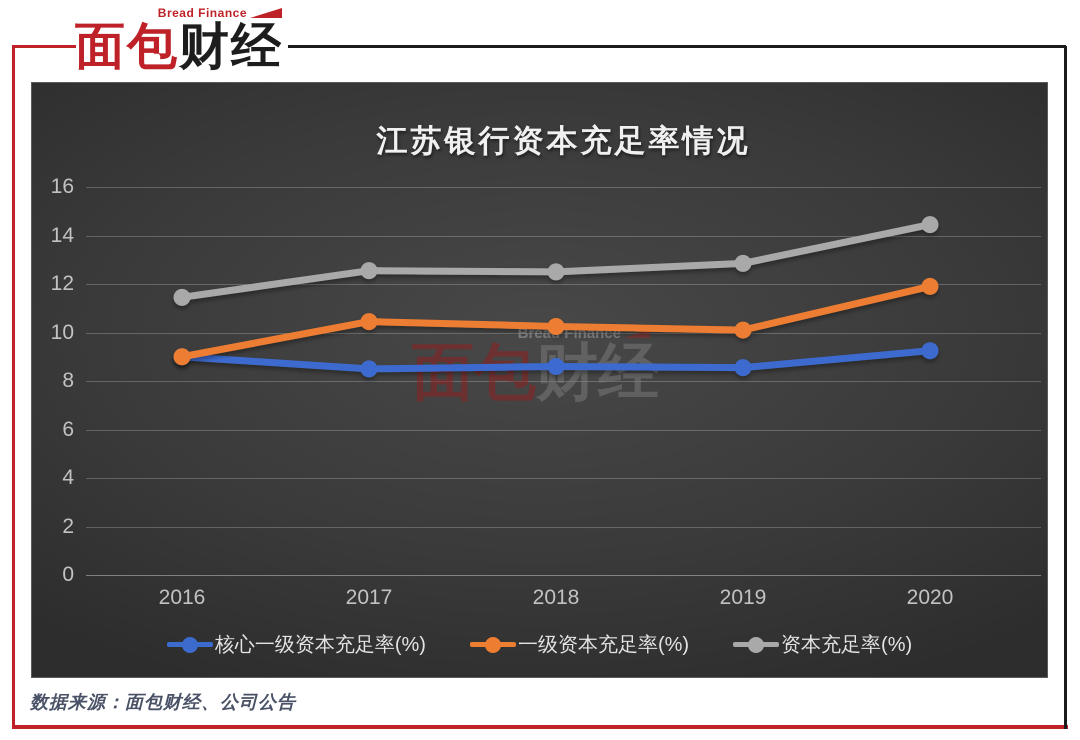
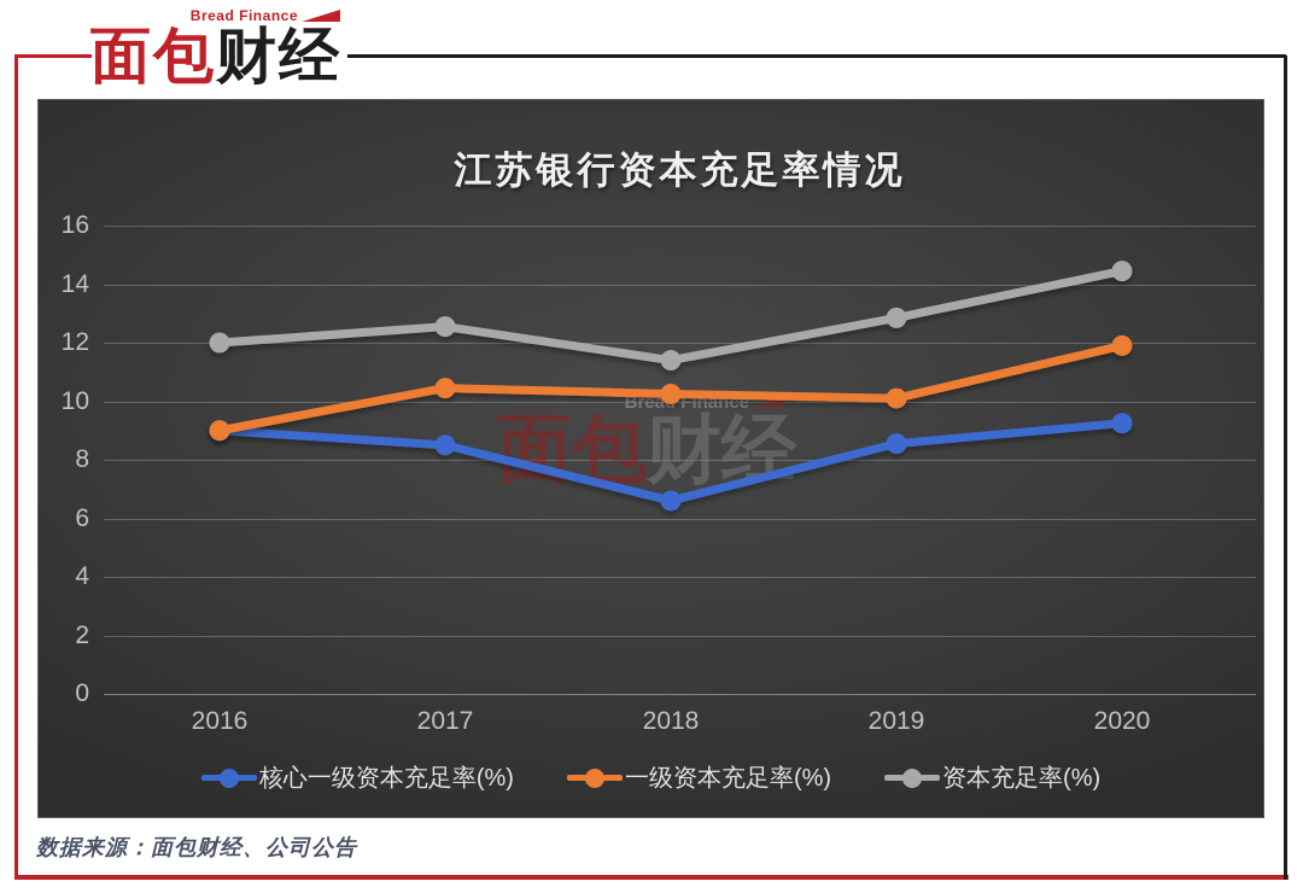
资本充足率(%)/2016: 11.4 -> 12.0
核心一级资本充足率(%)/2018: 8.6 -> 6.6
资本充足率(%)/2018: 12.5 -> 11.4
